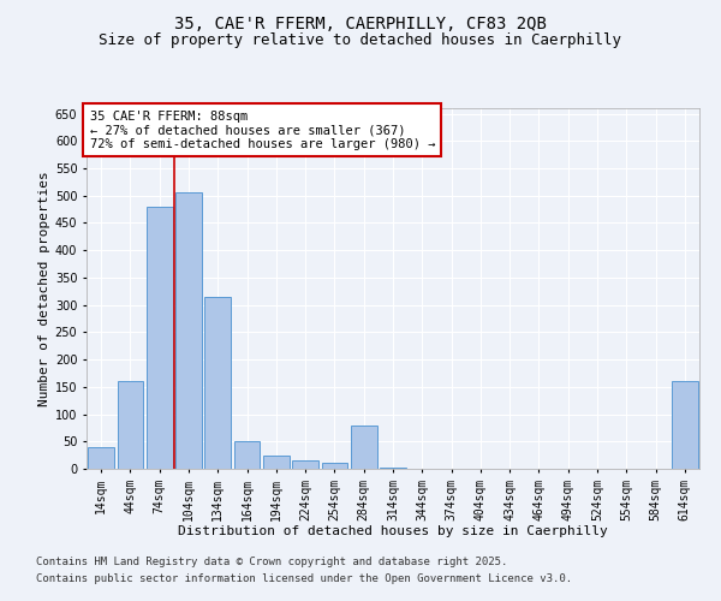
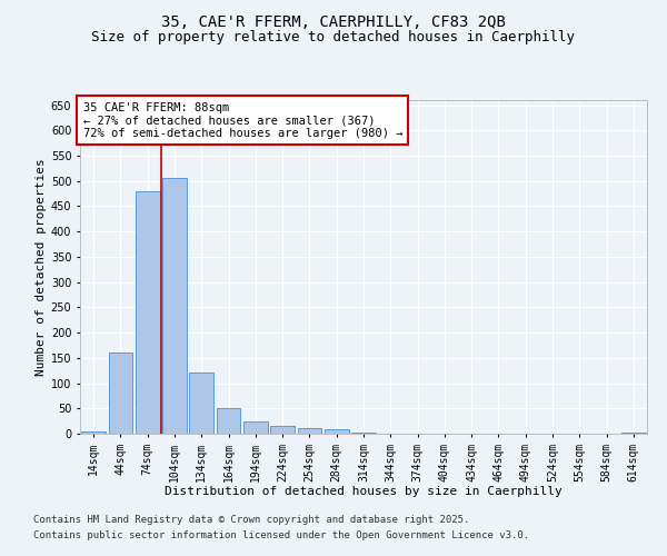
14sqm: 40 -> 5
134sqm: 315 -> 120
284sqm: 80 -> 8
614sqm: 160 -> 2
